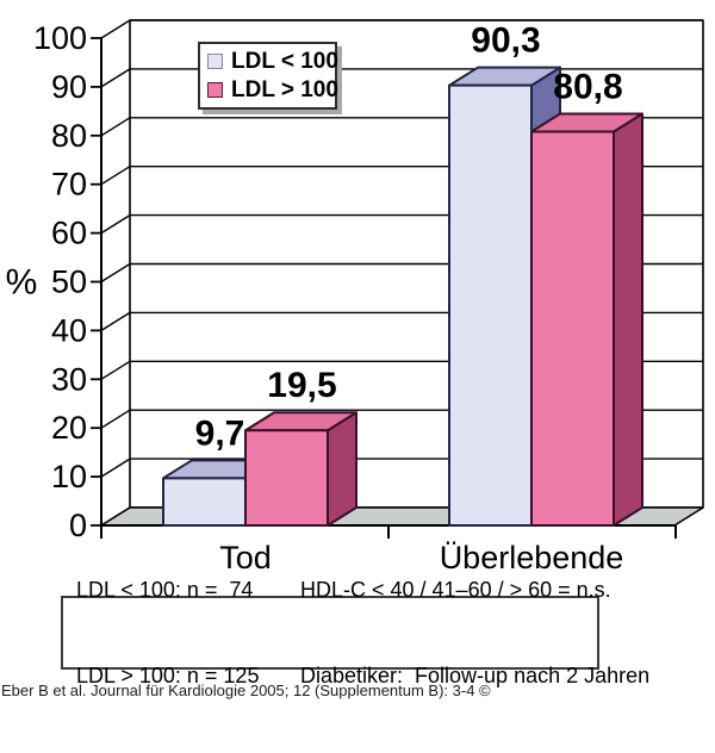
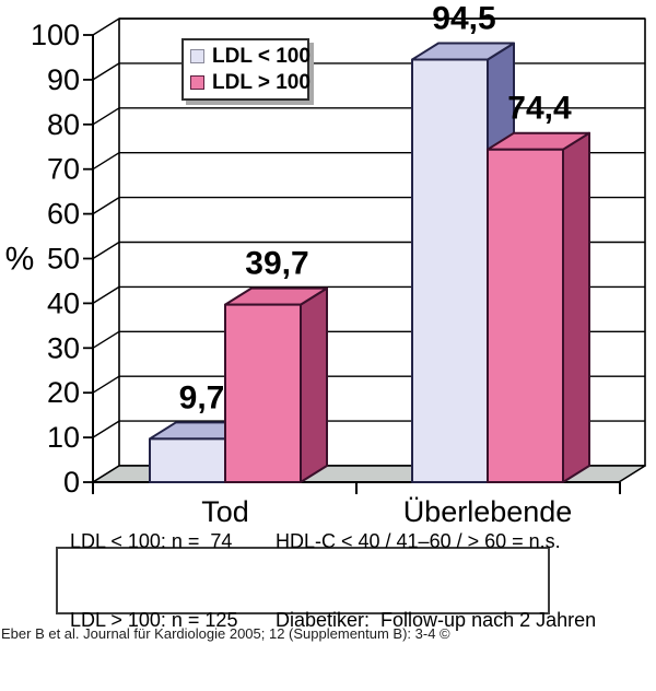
LDL > 100/Tod: 19,5 -> 39,7
LDL < 100/Überlebende: 90,3 -> 94,5
LDL > 100/Überlebende: 80,8 -> 74,4
